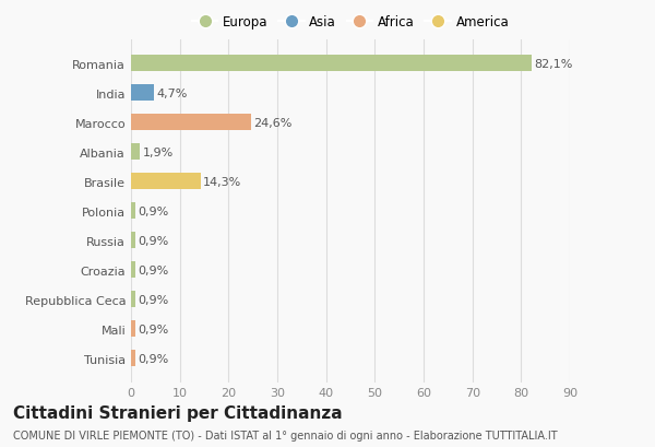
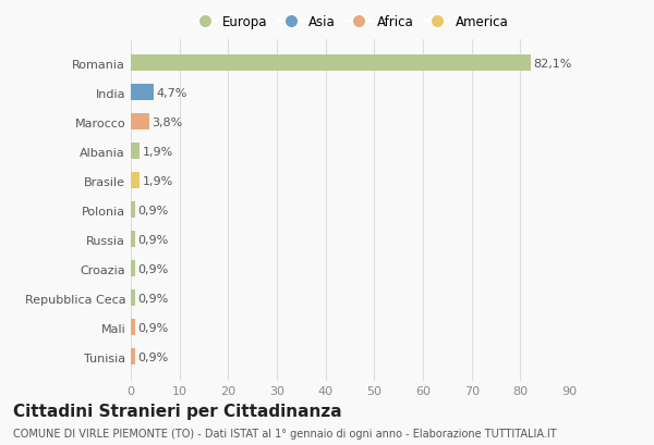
Marocco: 24,6% -> 3,8%
Brasile: 14,3% -> 1,9%
